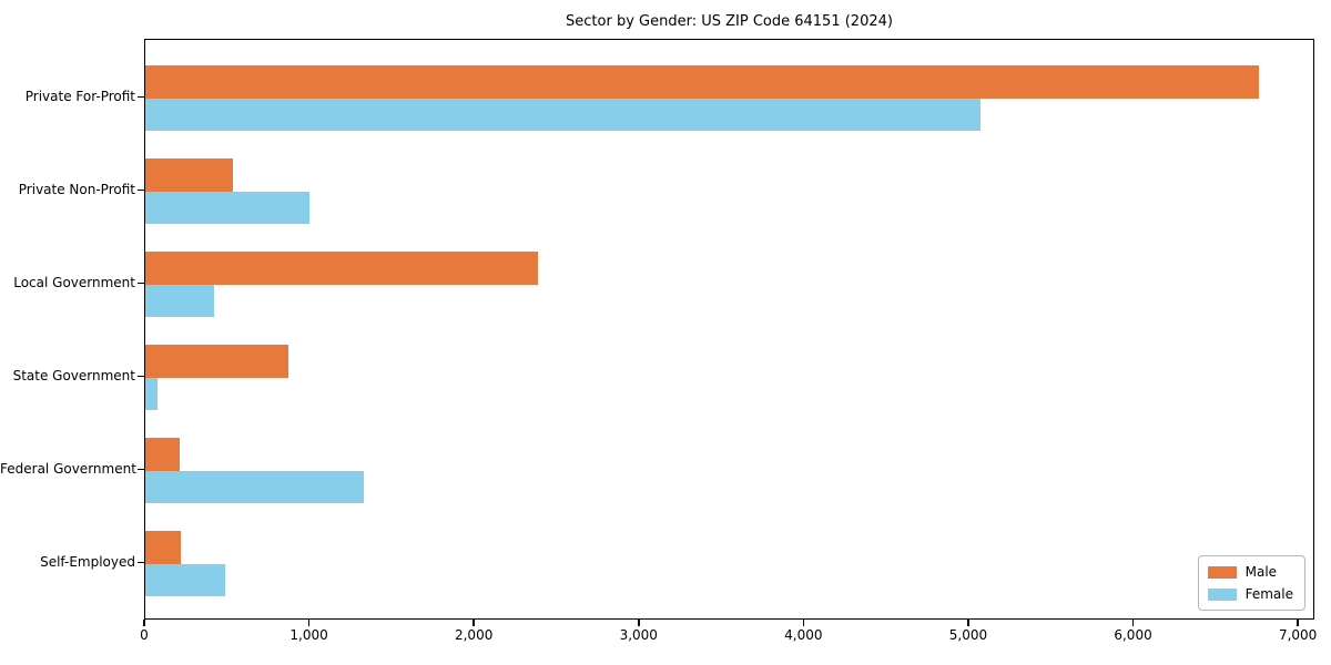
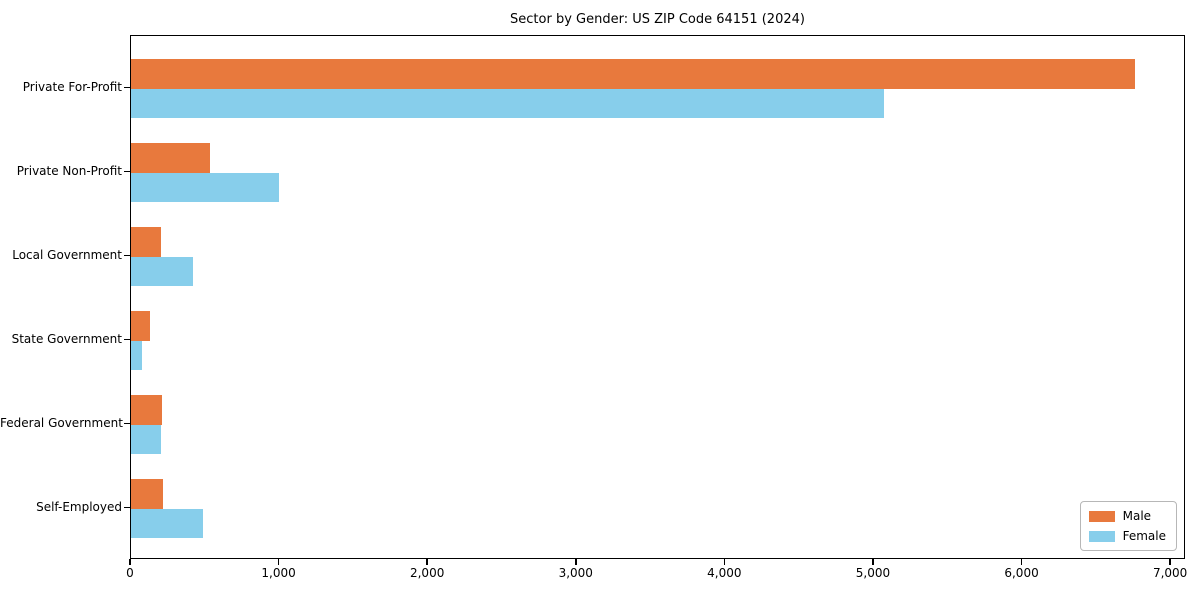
Male/Local Government: 2390 -> 200
Male/State Government: 870 -> 130
Female/Federal Government: 1330 -> 200
